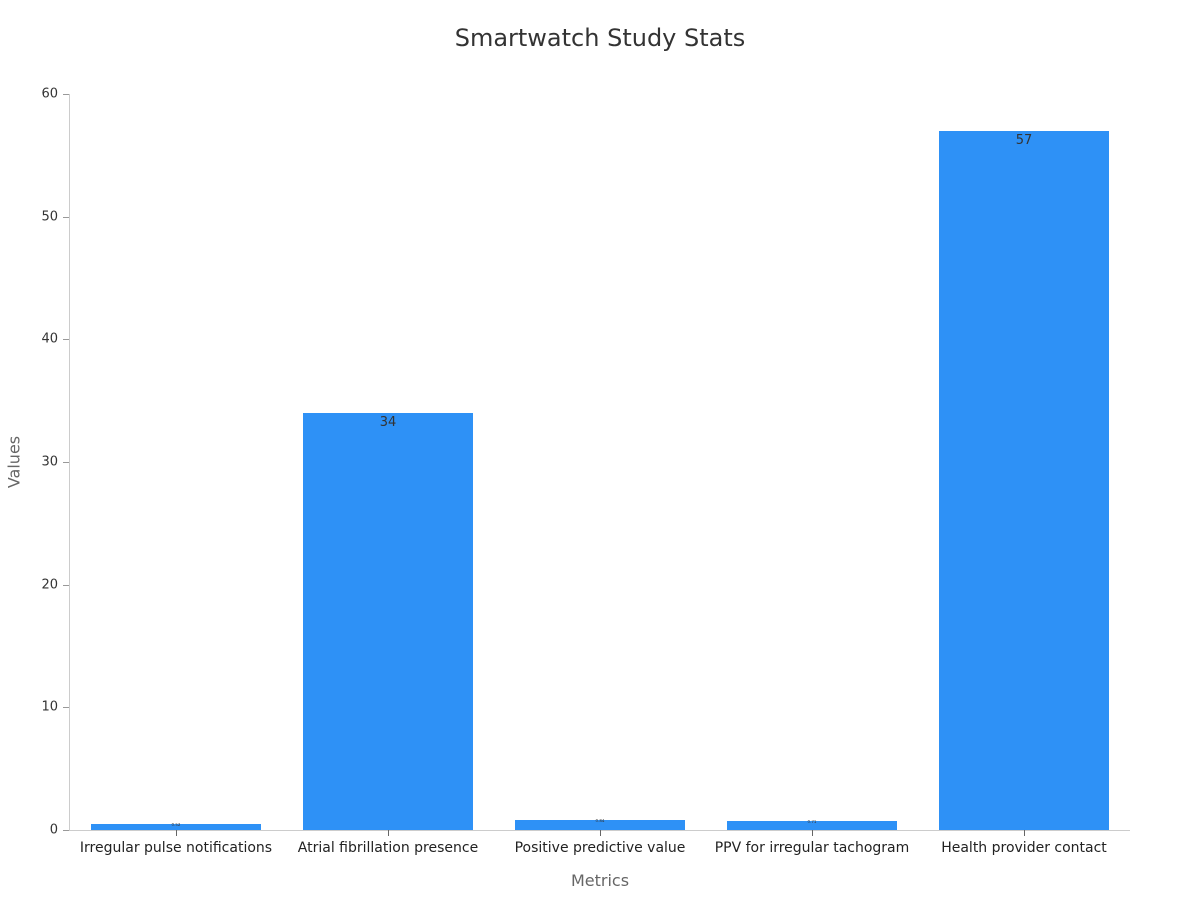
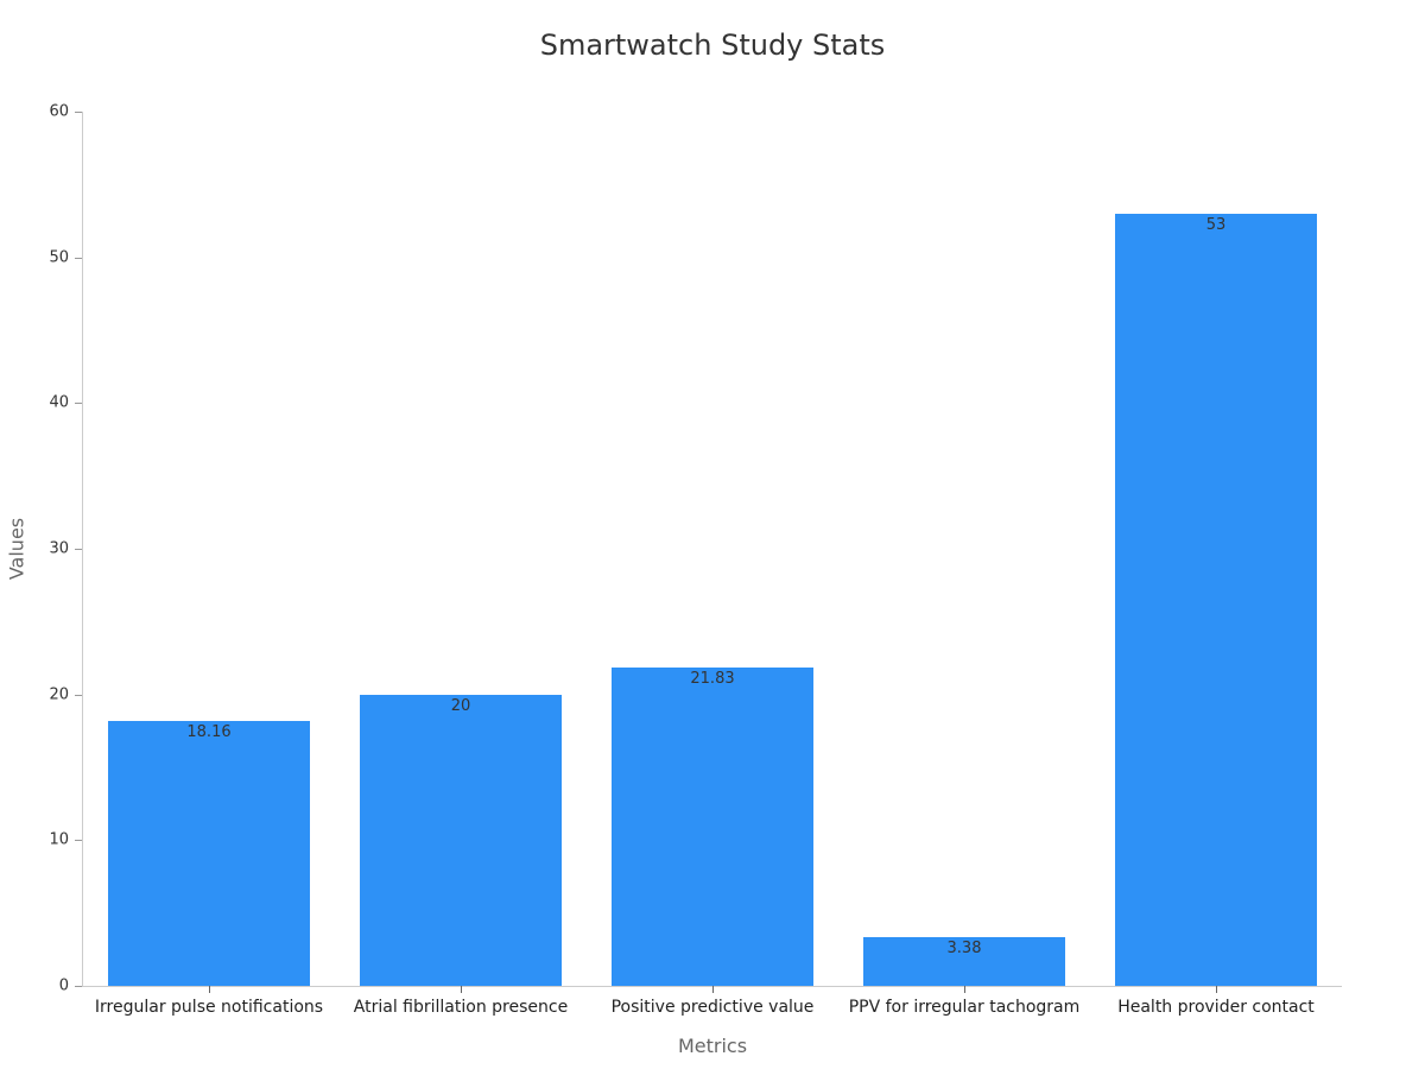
Irregular pulse notifications: 0.52 -> 18.16
Atrial fibrillation presence: 34 -> 20
Positive predictive value: 0.84 -> 21.83
PPV for irregular tachogram: 0.71 -> 3.38
Health provider contact: 57 -> 53
